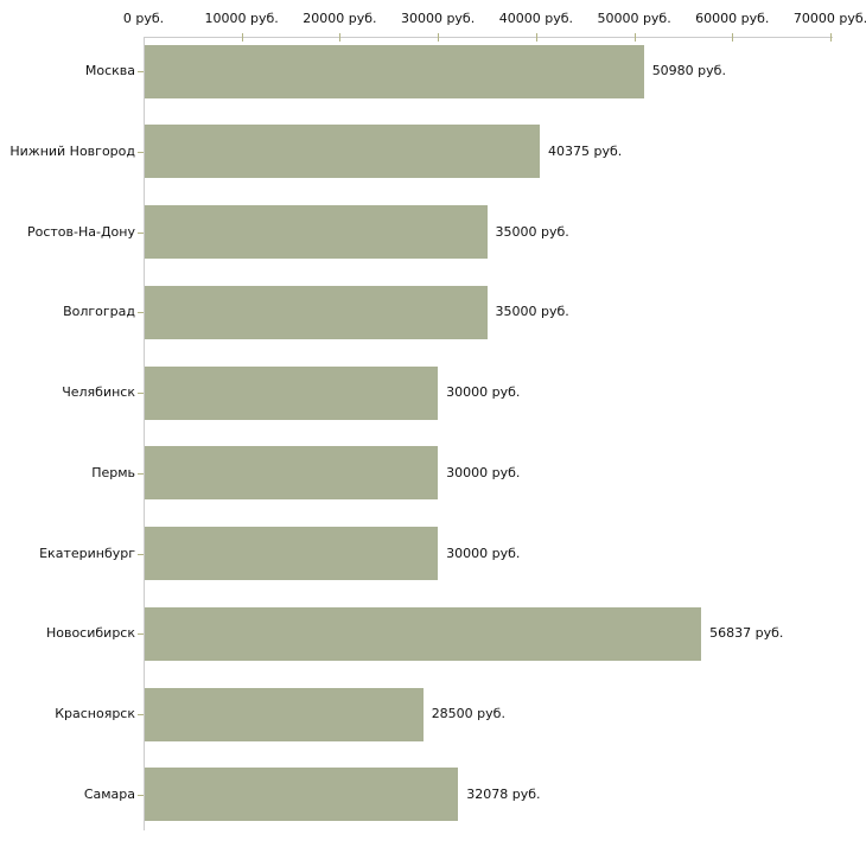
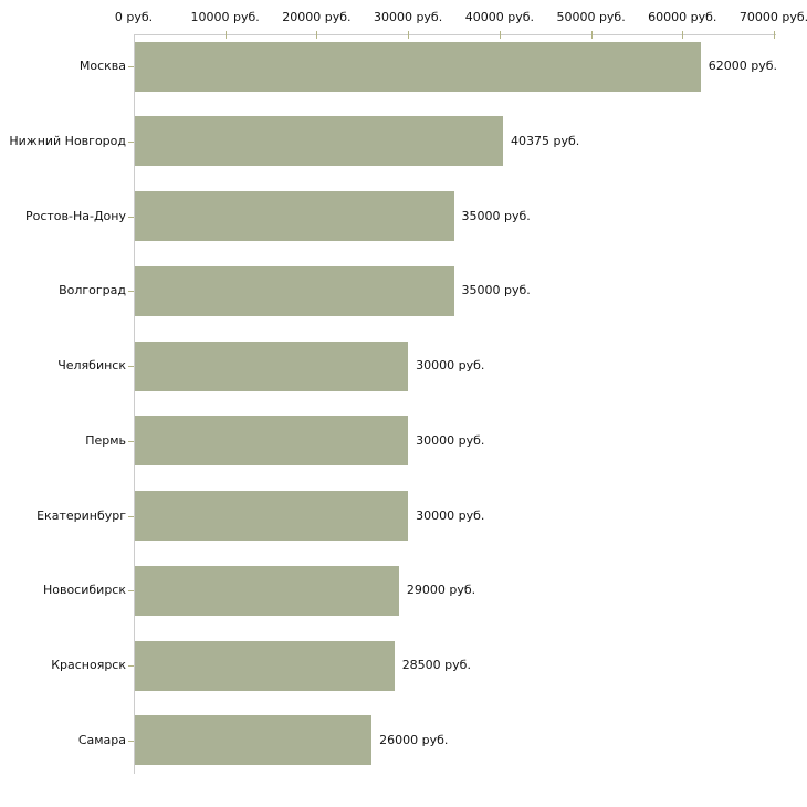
Москва: 50980 -> 62000
Новосибирск: 56837 -> 29000
Самара: 32078 -> 26000
